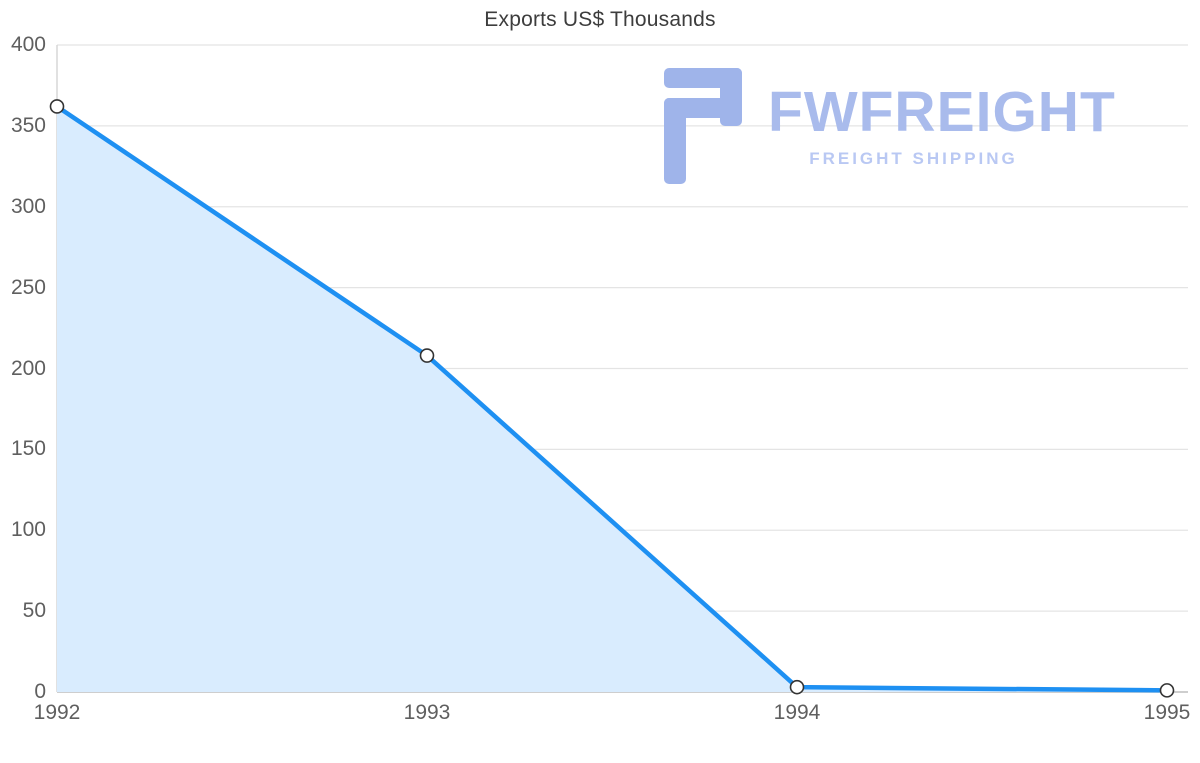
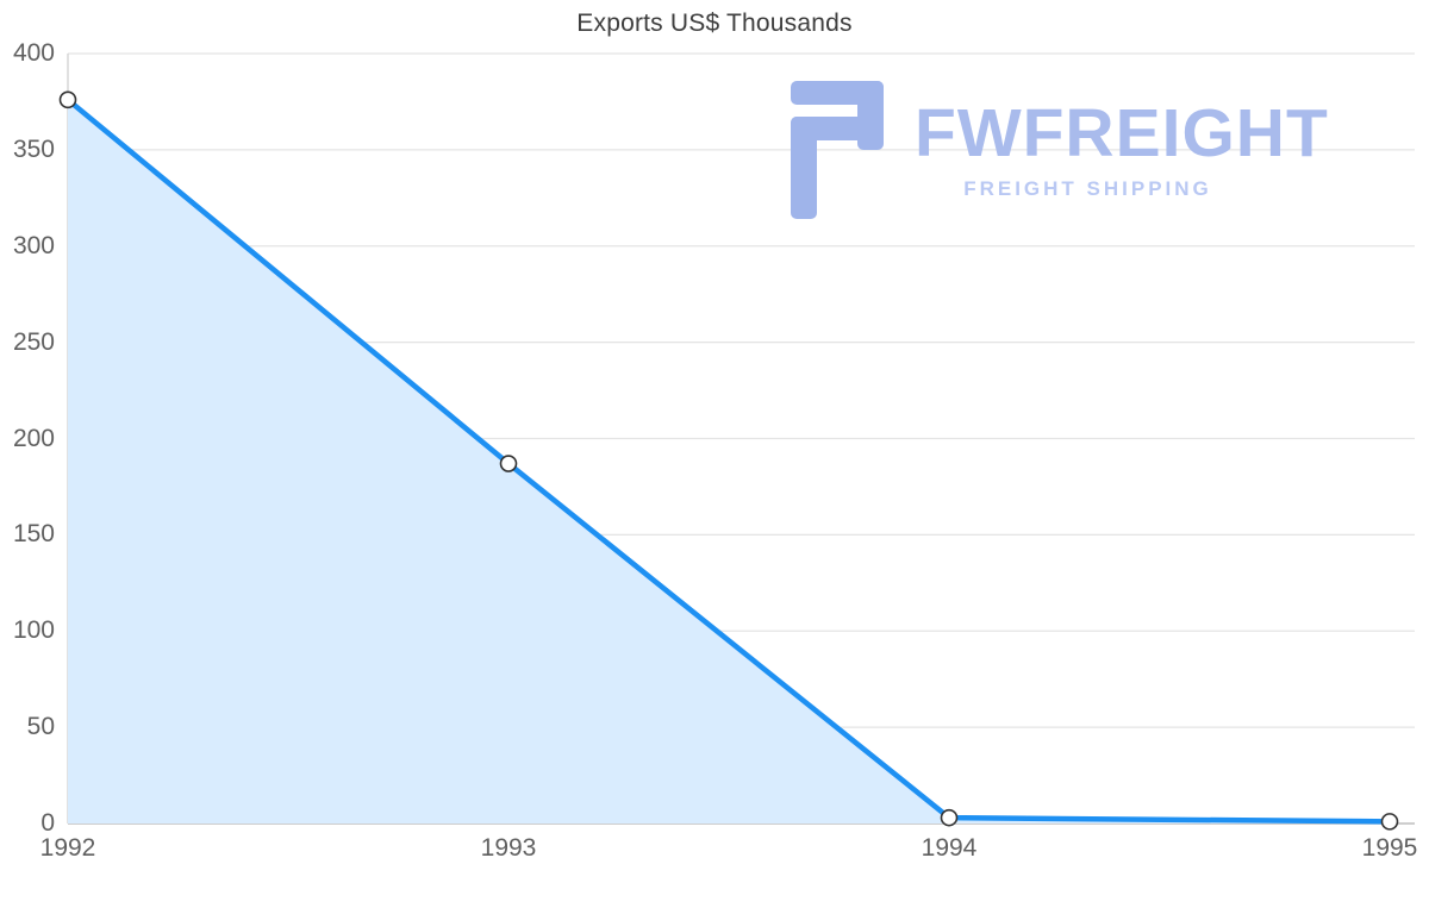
1992: 362 -> 376
1993: 208 -> 187
